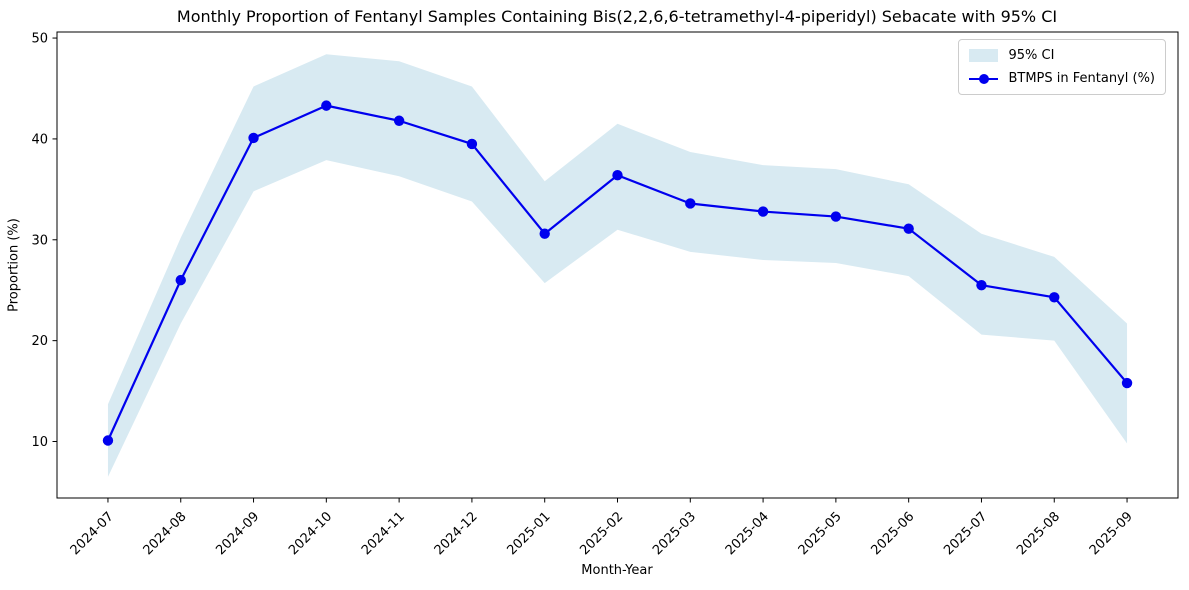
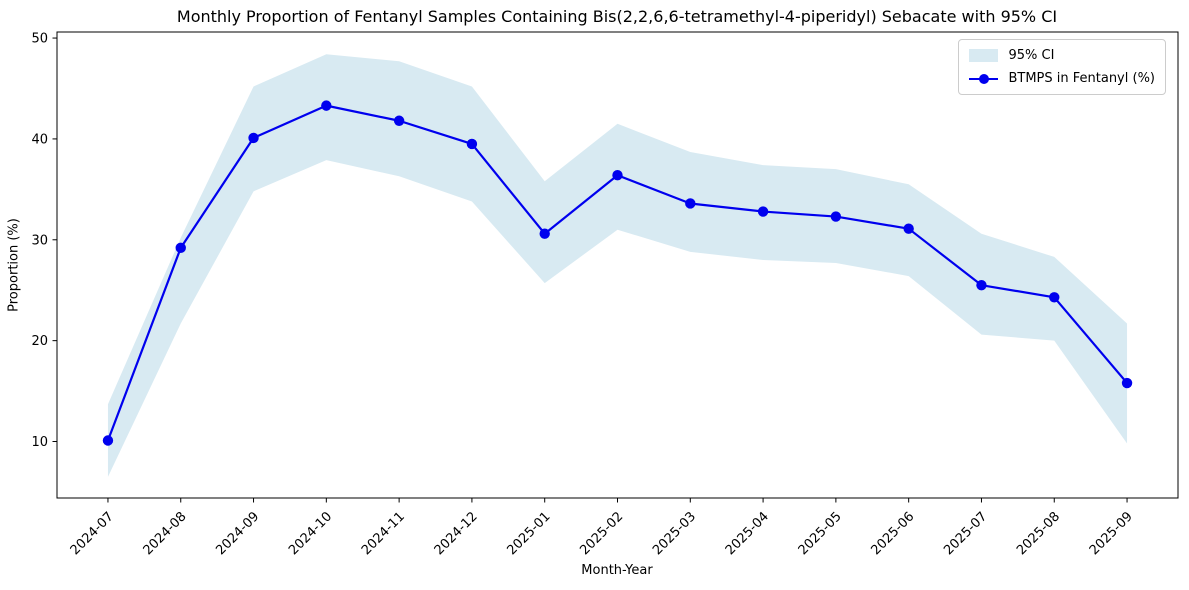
2024-08: 26.0 -> 29.2
